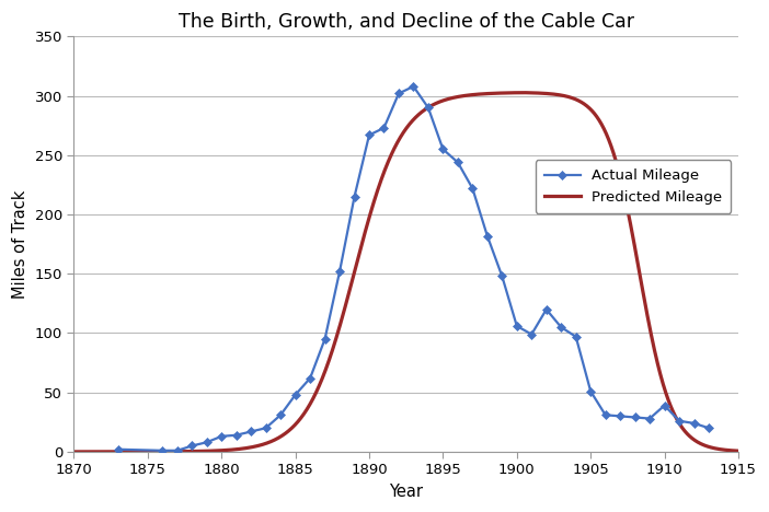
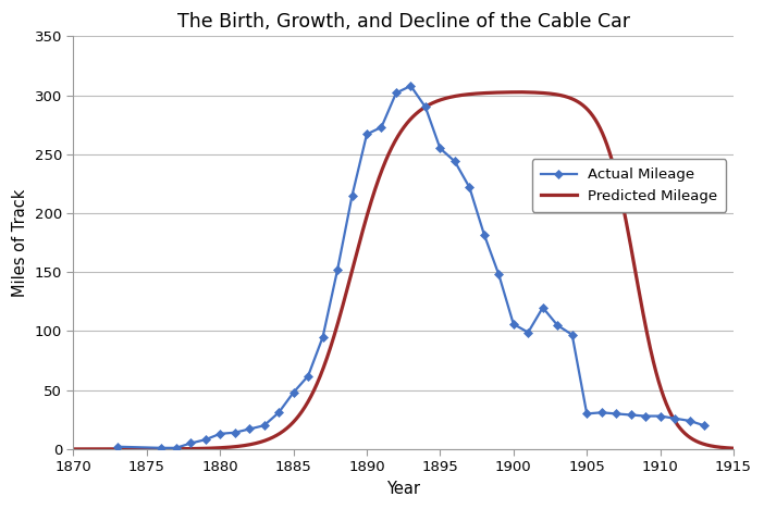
Actual Mileage/1905: 51 -> 30
Actual Mileage/1910: 39 -> 28
